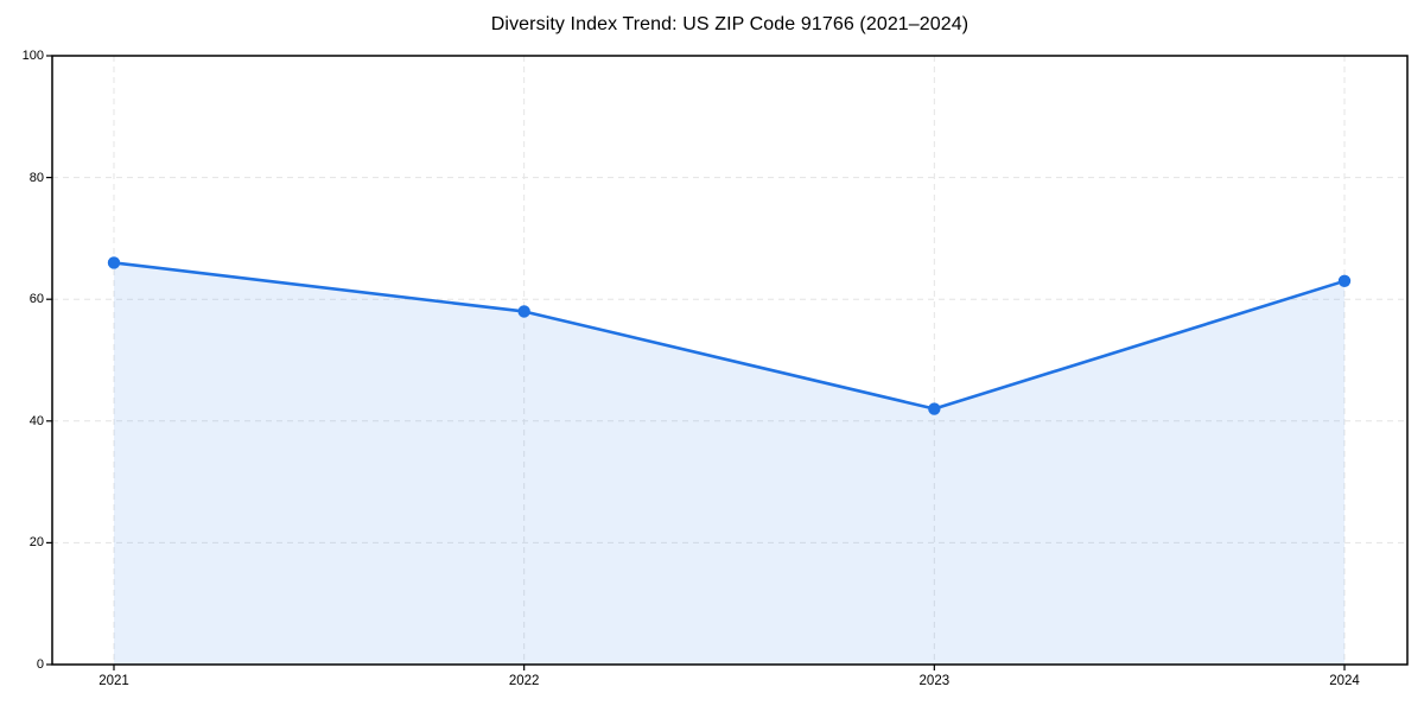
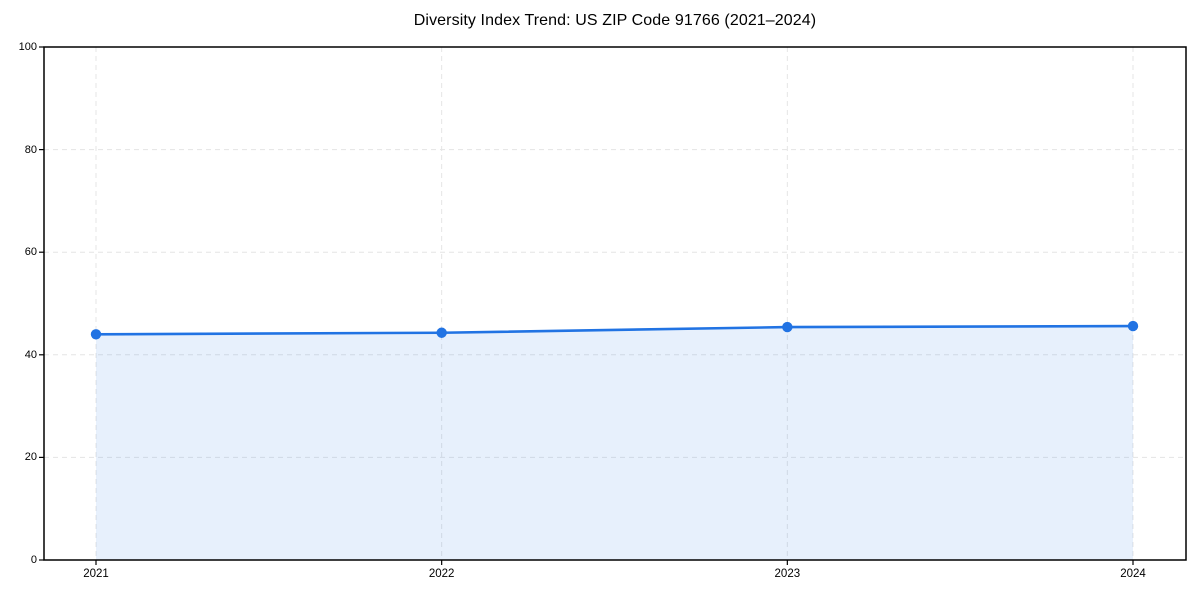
2021: 66 -> 44
2022: 58 -> 44
2023: 42 -> 45
2024: 63 -> 46
